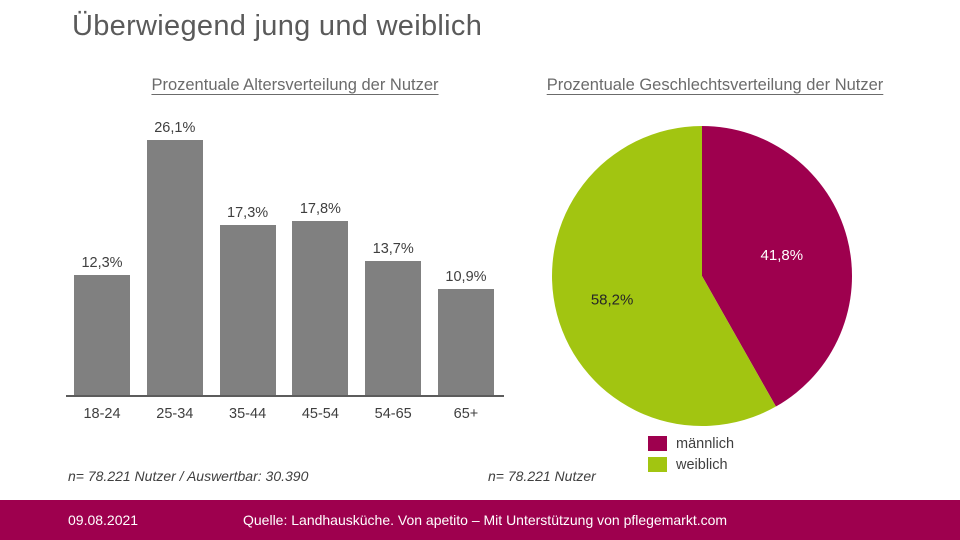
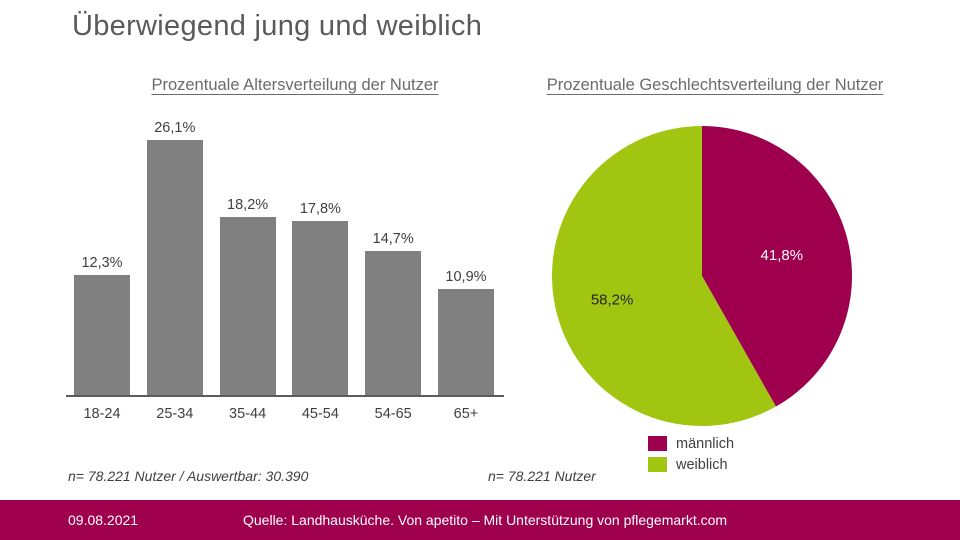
Prozentuale Altersverteilung der Nutzer/35-44: 17,3% -> 18,2%
Prozentuale Altersverteilung der Nutzer/54-65: 13,7% -> 14,7%
